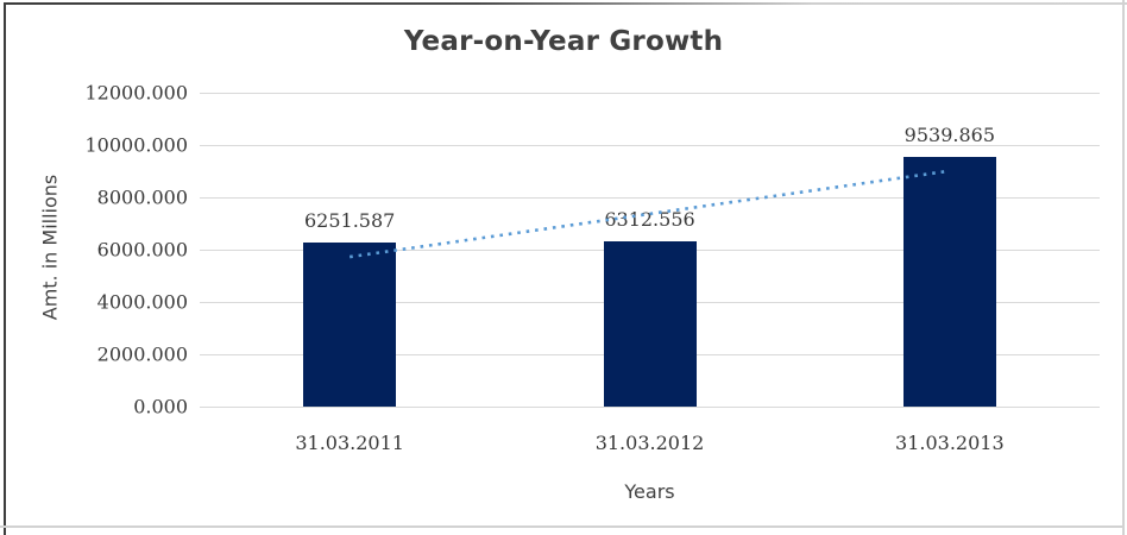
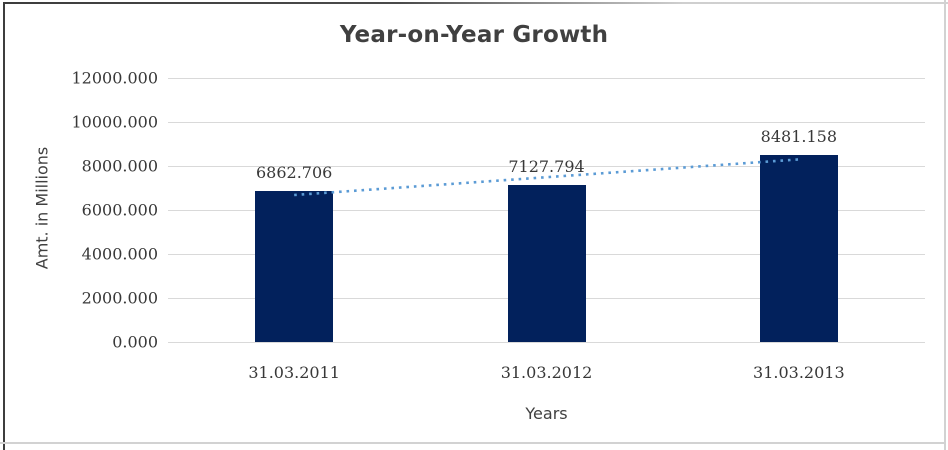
31.03.2011: 6251.587 -> 6862.706
31.03.2012: 6312.556 -> 7127.794
31.03.2013: 9539.865 -> 8481.158
